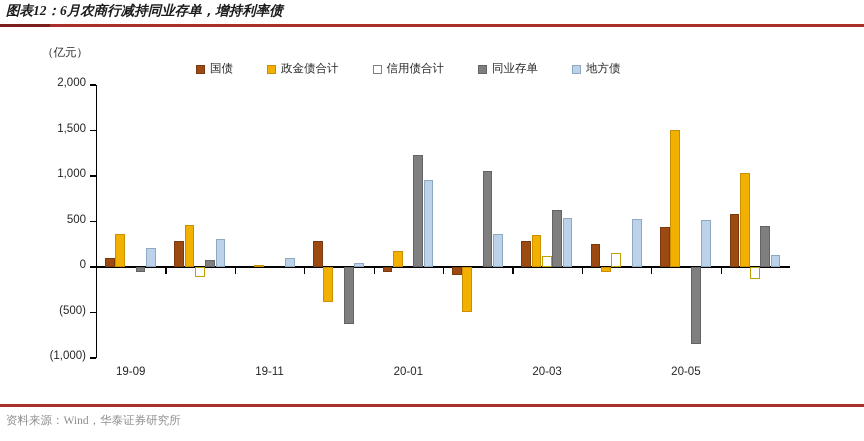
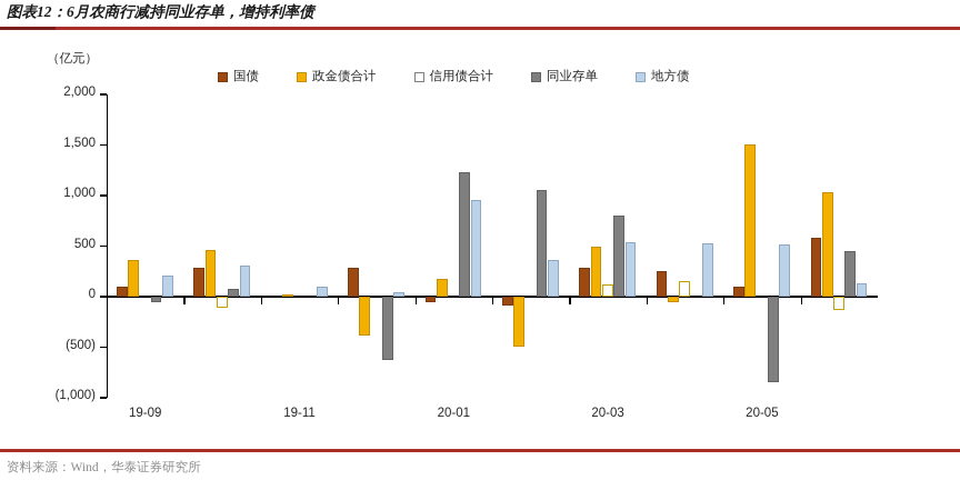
政金债合计/20-03: 400 -> 500
同业存单/20-03: 600 -> 800
国债/20-05: 400 -> 100
